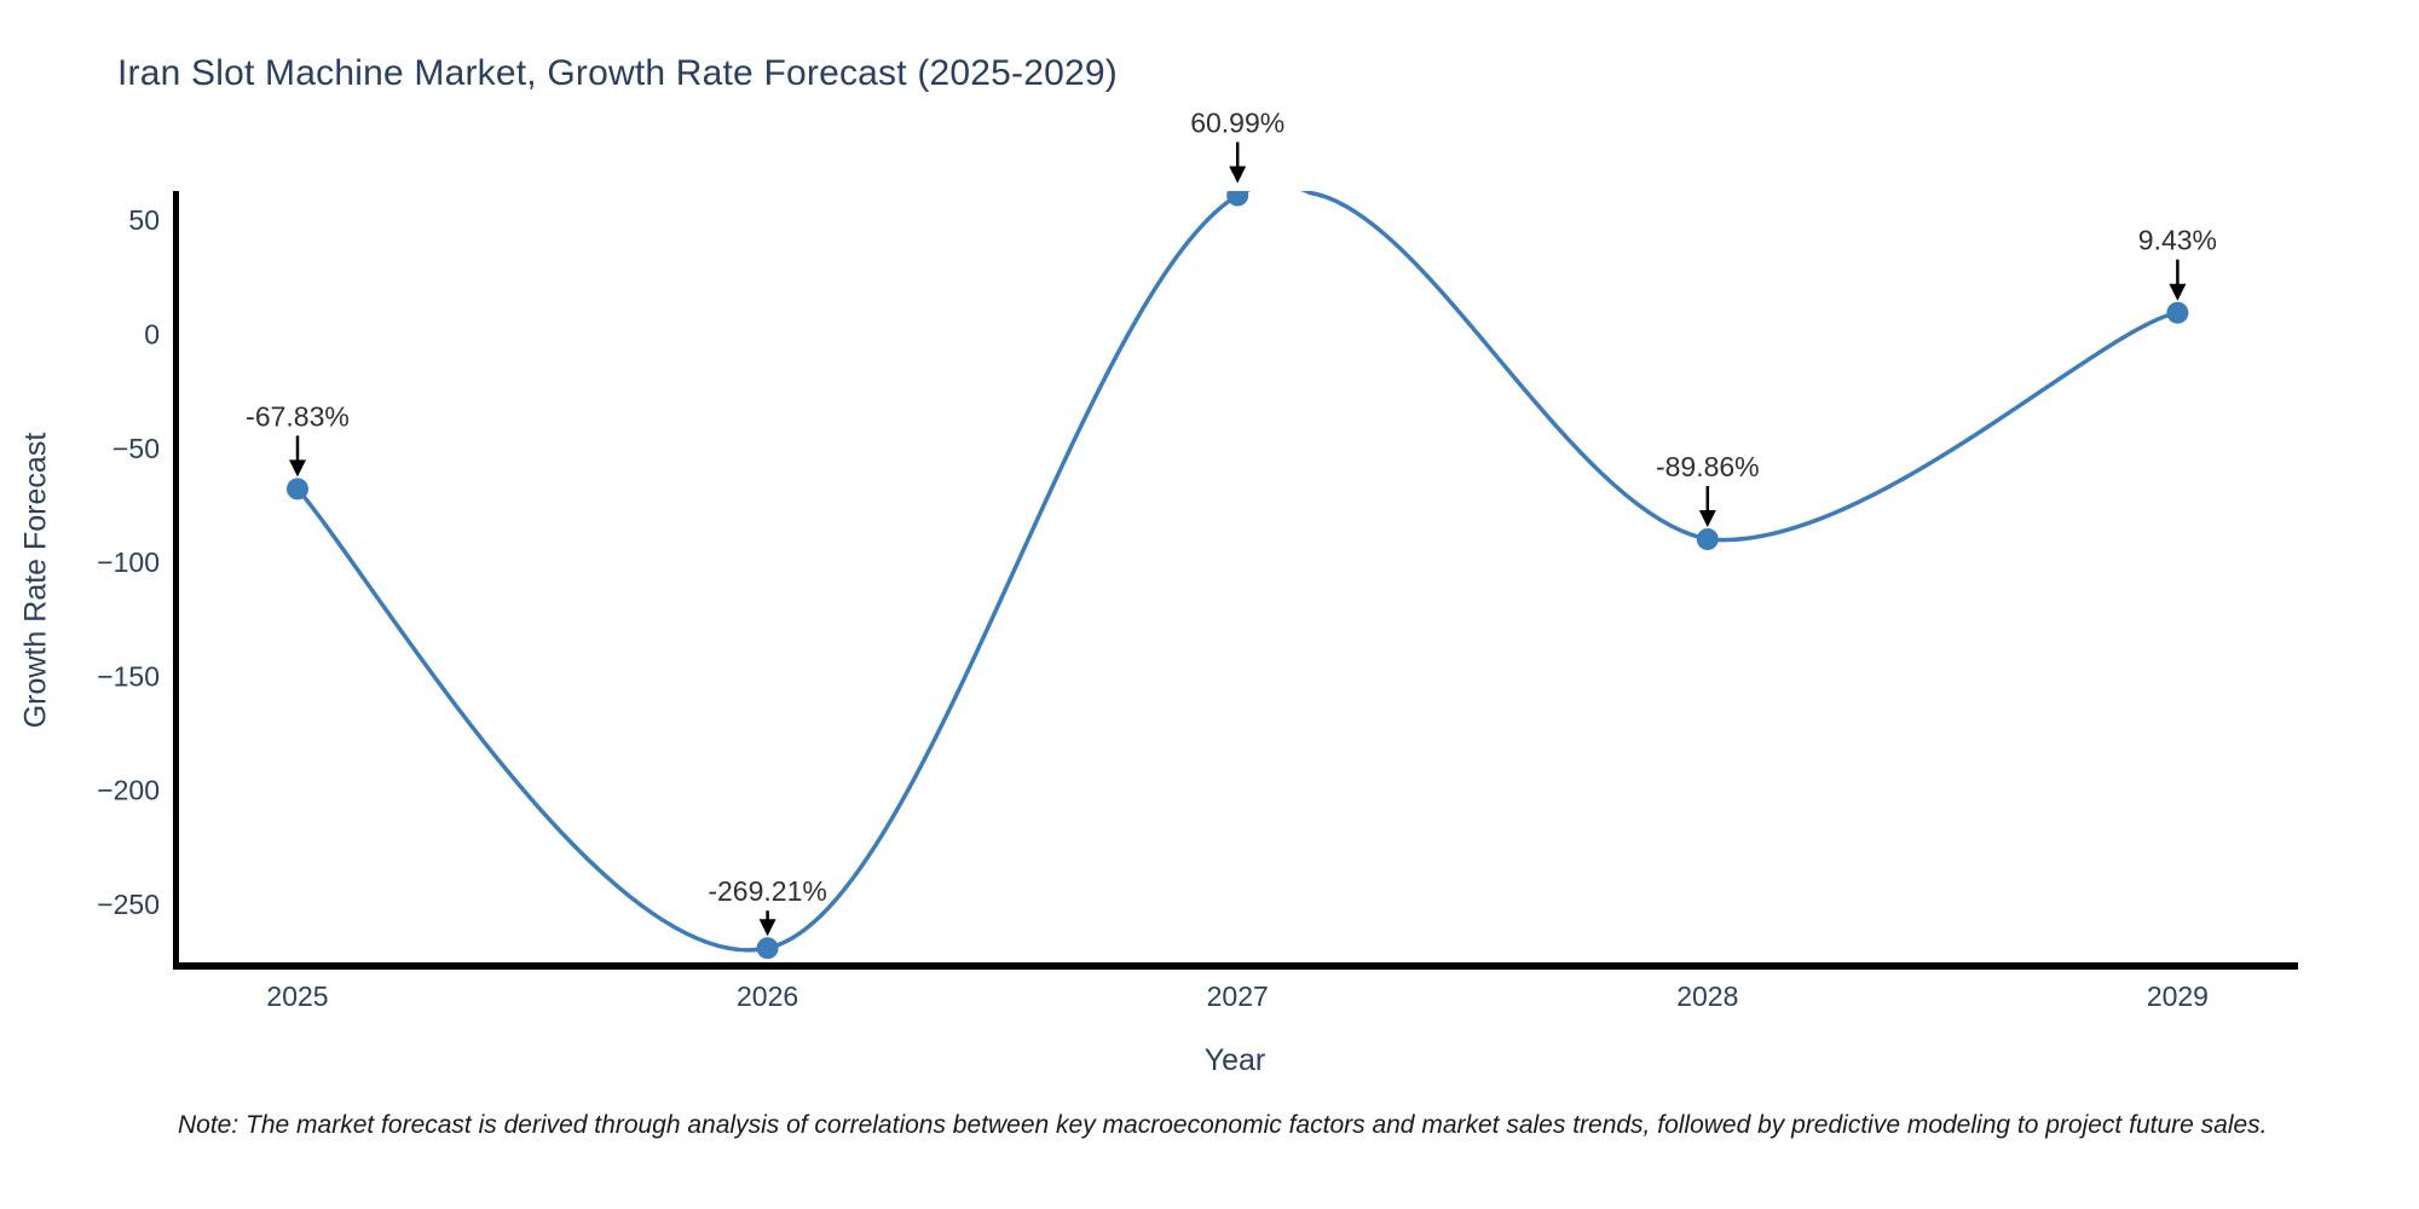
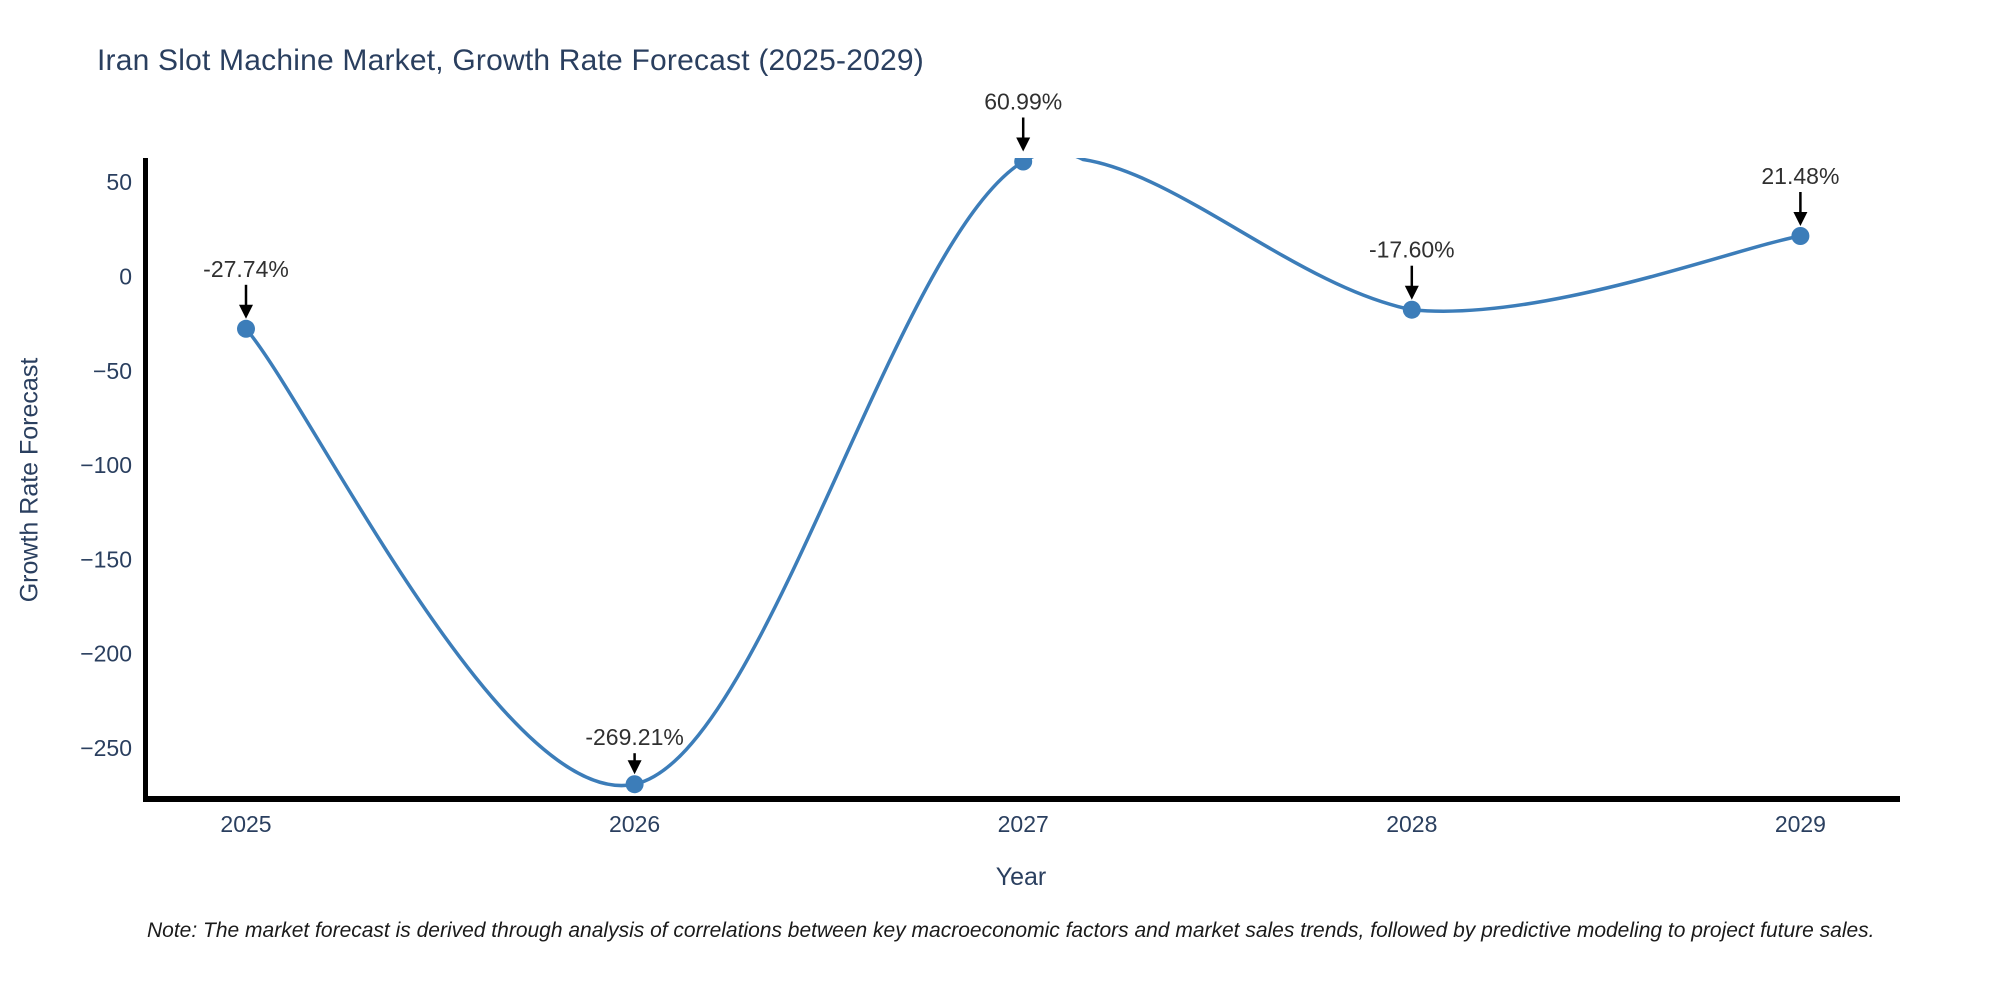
2025: -67.83% -> -27.74%
2028: -89.86% -> -17.60%
2029: 9.43% -> 21.48%
